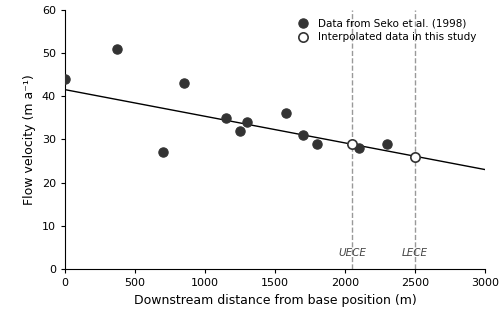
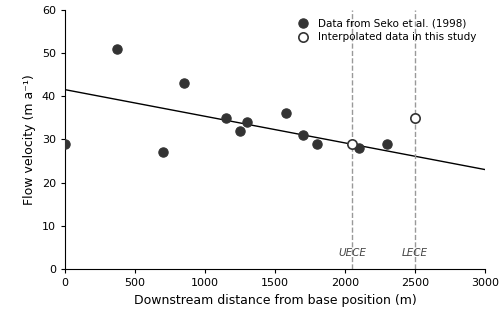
Data from Seko et al. (1998)/0: 44 -> 29
Interpolated data in this study/2500: 26 -> 35
